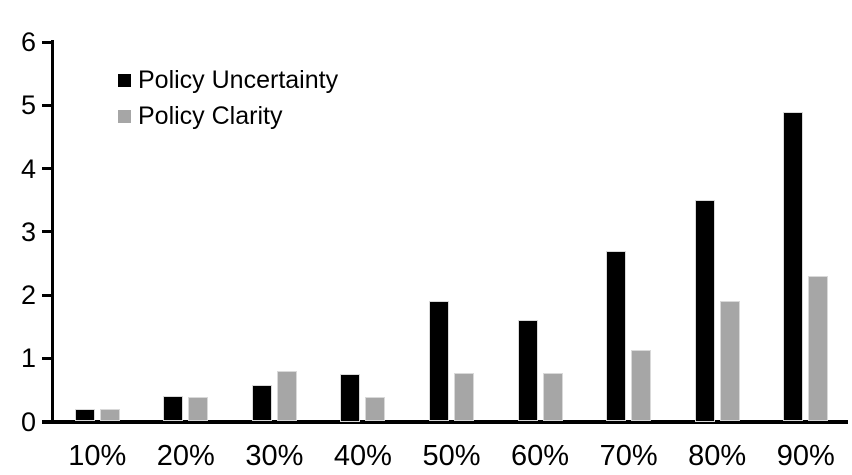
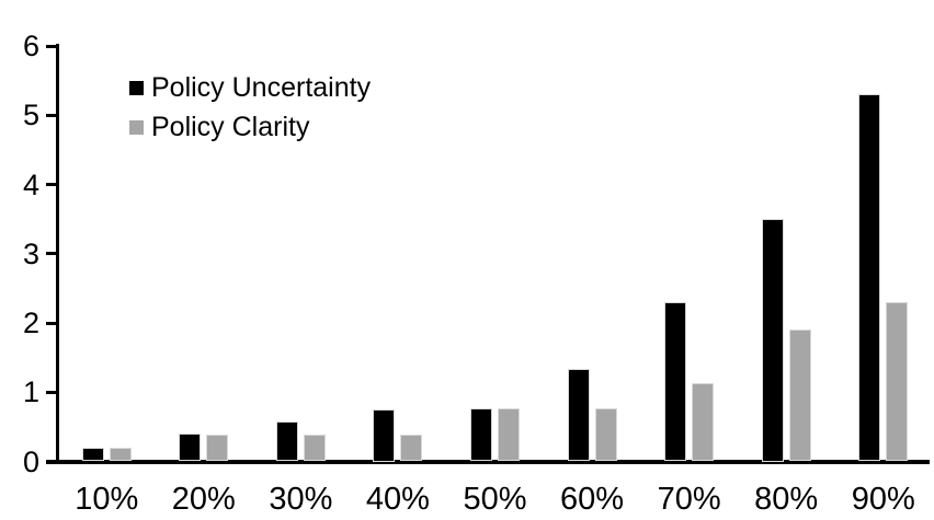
Policy Clarity/30%: 0.8 -> 0.4
Policy Uncertainty/50%: 1.9 -> 0.8
Policy Uncertainty/60%: 1.6 -> 1.3
Policy Uncertainty/70%: 2.7 -> 2.3
Policy Uncertainty/90%: 4.9 -> 5.3
